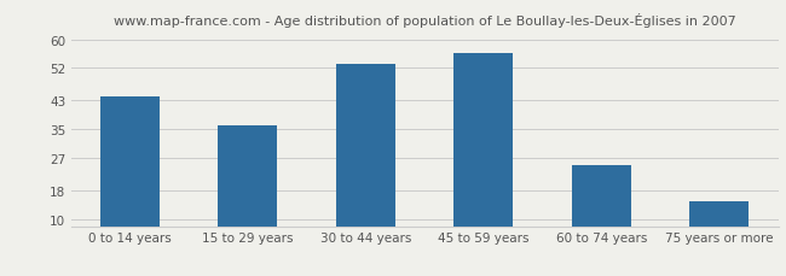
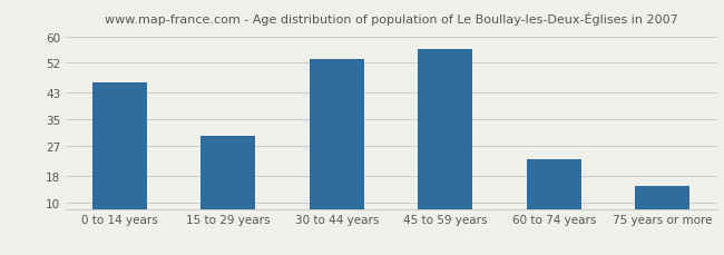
0 to 14 years: 44 -> 46
15 to 29 years: 36 -> 30
60 to 74 years: 25 -> 23
